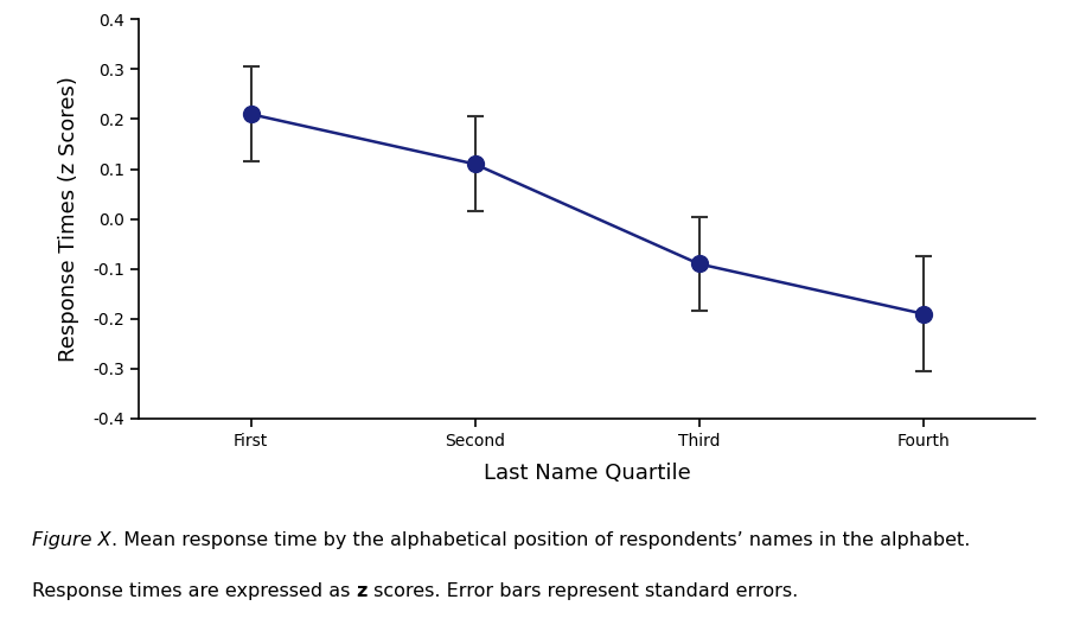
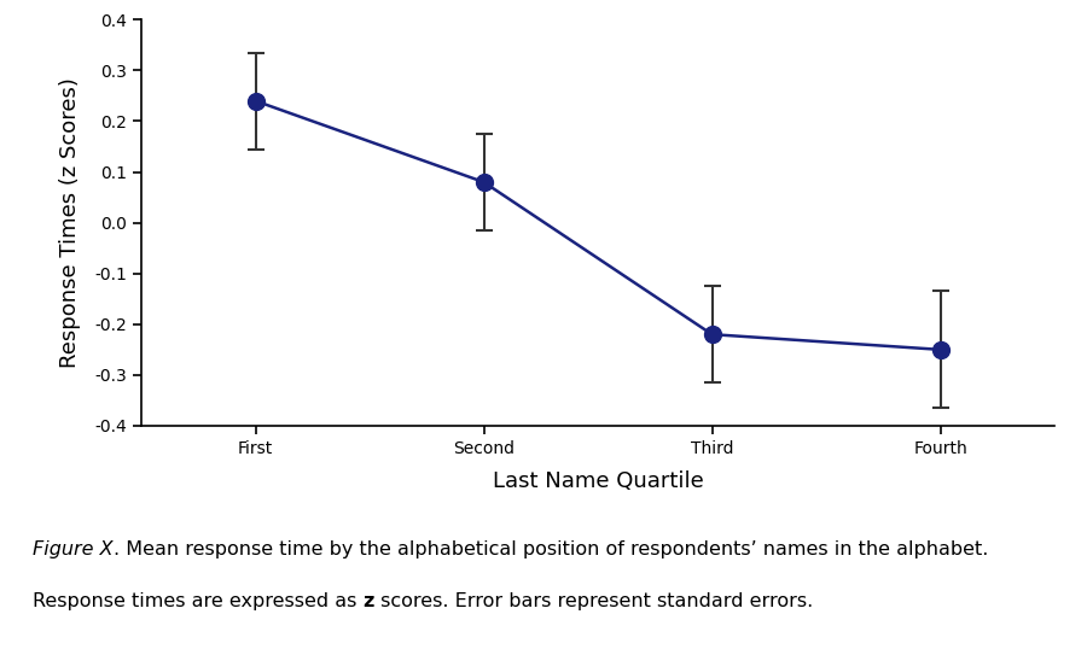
First: 0.21 -> 0.24
Second: 0.11 -> 0.08
Third: -0.09 -> -0.22
Fourth: -0.19 -> -0.25
